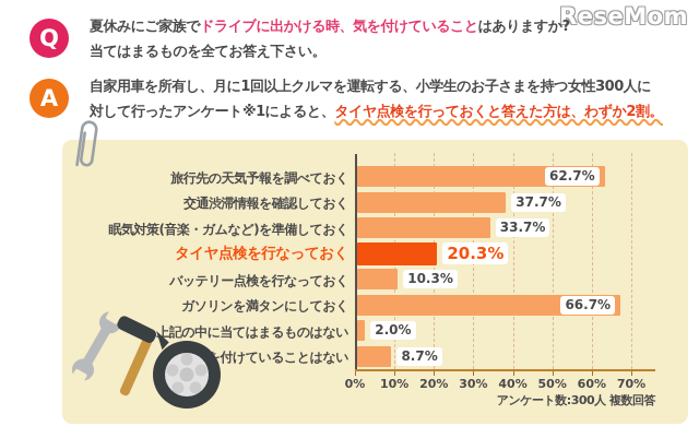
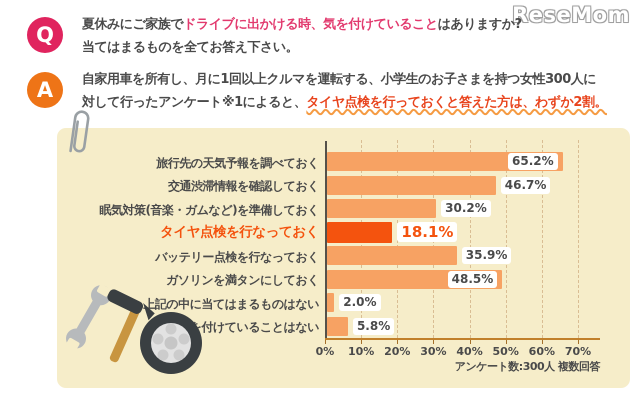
旅行先の天気予報を調べておく: 62.7% -> 65.2%
交通渋滞情報を確認しておく: 37.7% -> 46.7%
眠気対策(音楽・ガムなど)を準備しておく: 33.7% -> 30.2%
タイヤ点検を行なっておく: 20.3% -> 18.1%
バッテリー点検を行なっておく: 10.3% -> 35.9%
ガソリンを満タンにしておく: 66.7% -> 48.5%
気を付けていることはない: 8.7% -> 5.8%
